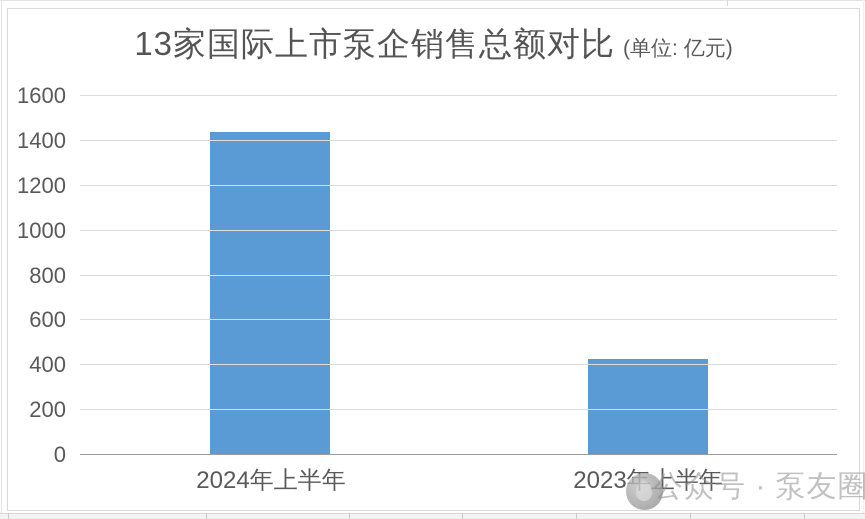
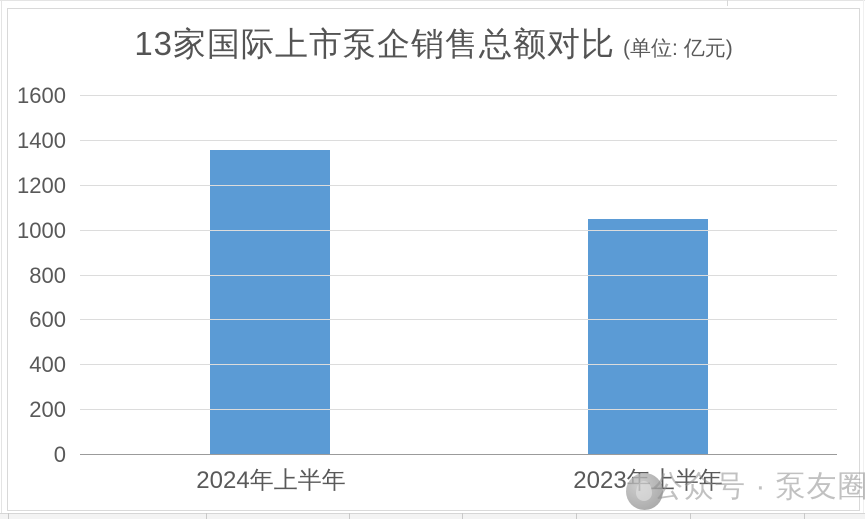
2024年上半年: 1440 -> 1360
2023年上半年: 430 -> 1050
